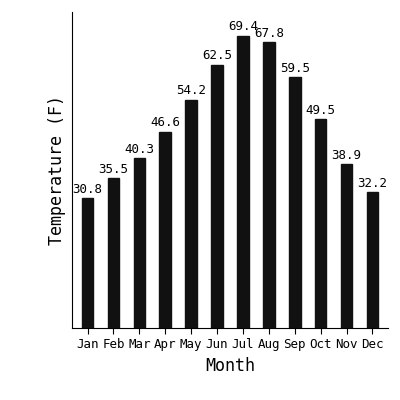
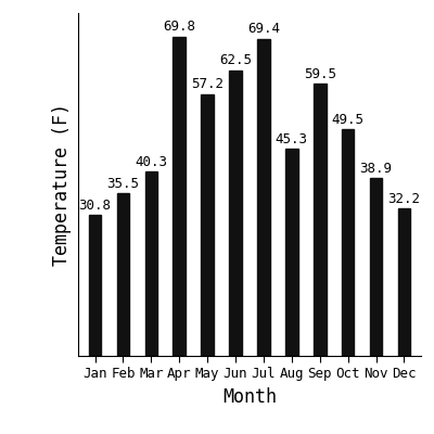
Apr: 46.6 -> 69.8
May: 54.2 -> 57.2
Aug: 67.8 -> 45.3
